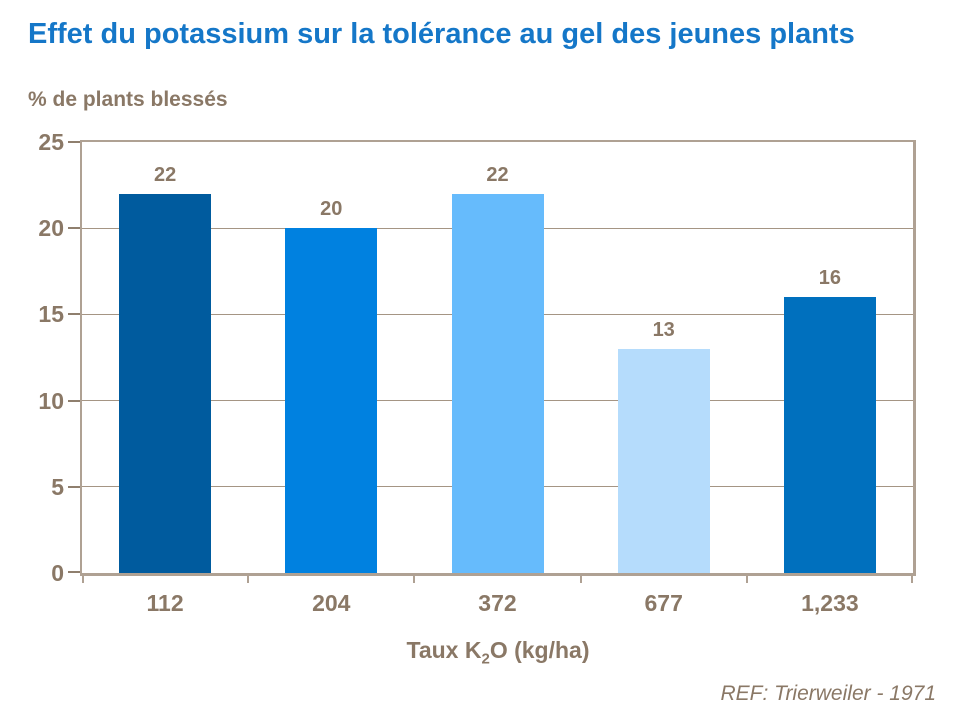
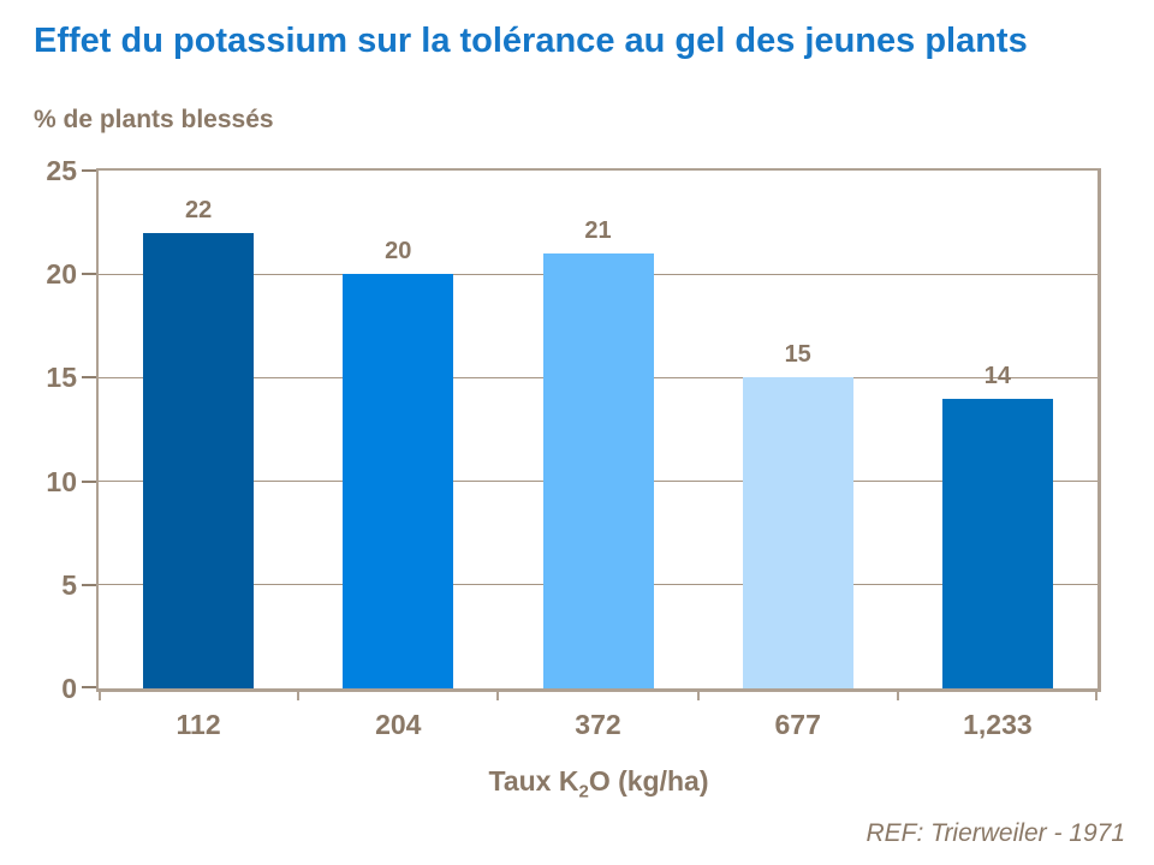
372: 22 -> 21
677: 13 -> 15
1,233: 16 -> 14
